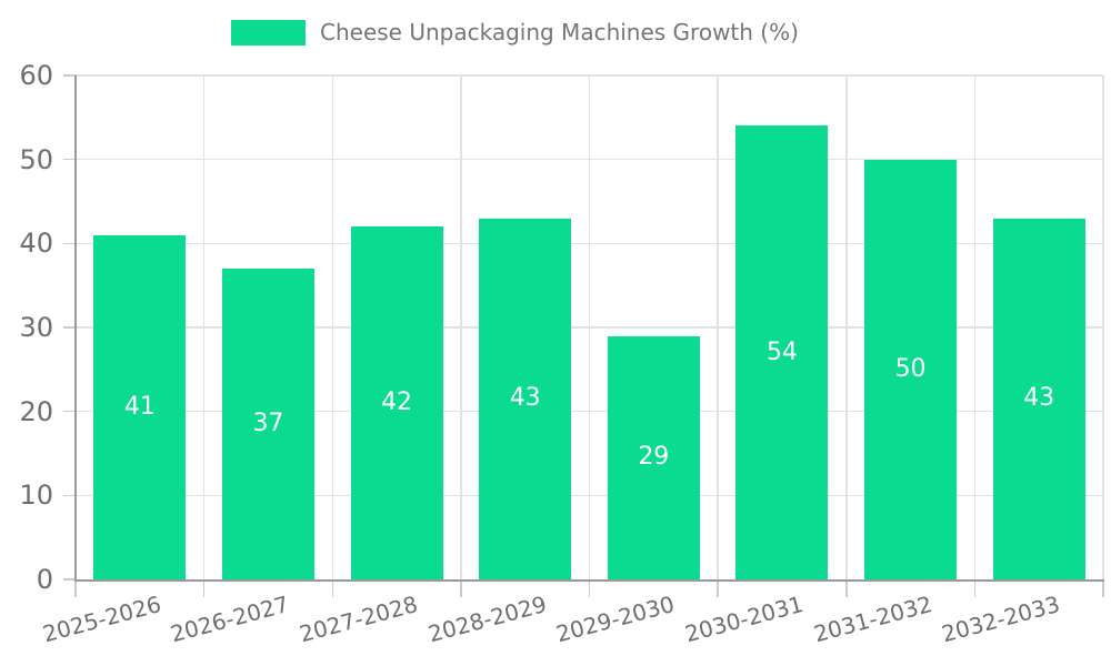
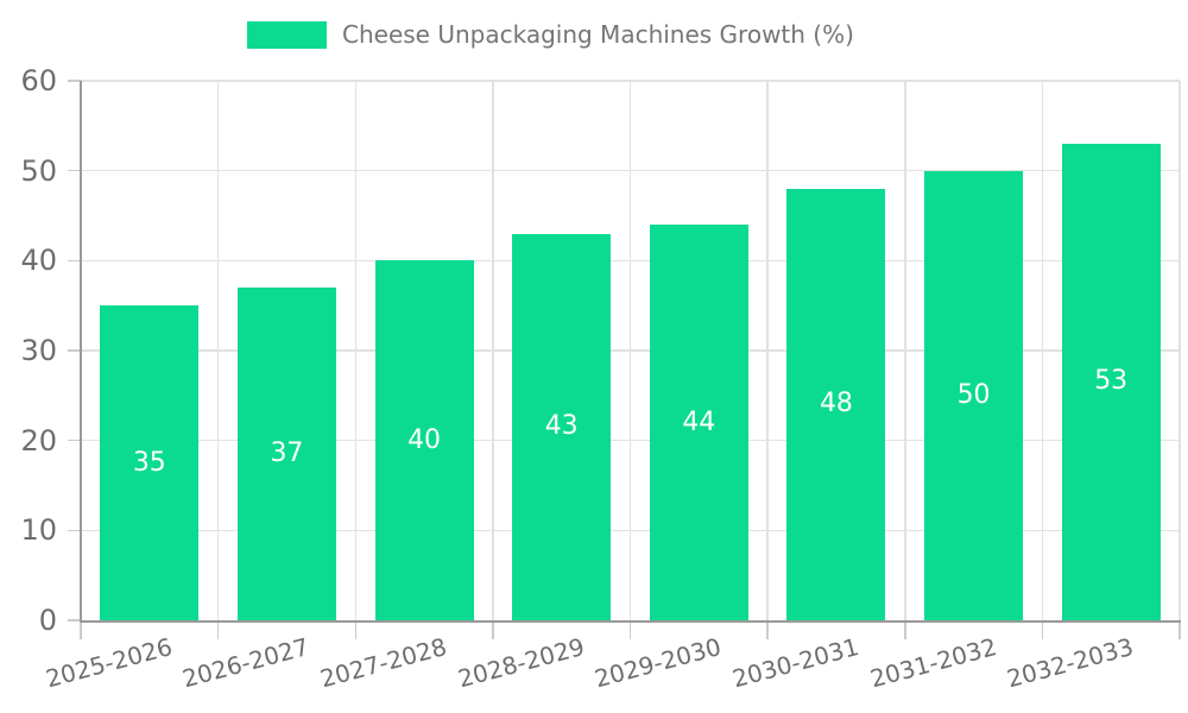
2025-2026: 41 -> 35
2027-2028: 42 -> 40
2029-2030: 29 -> 44
2030-2031: 54 -> 48
2032-2033: 43 -> 53
